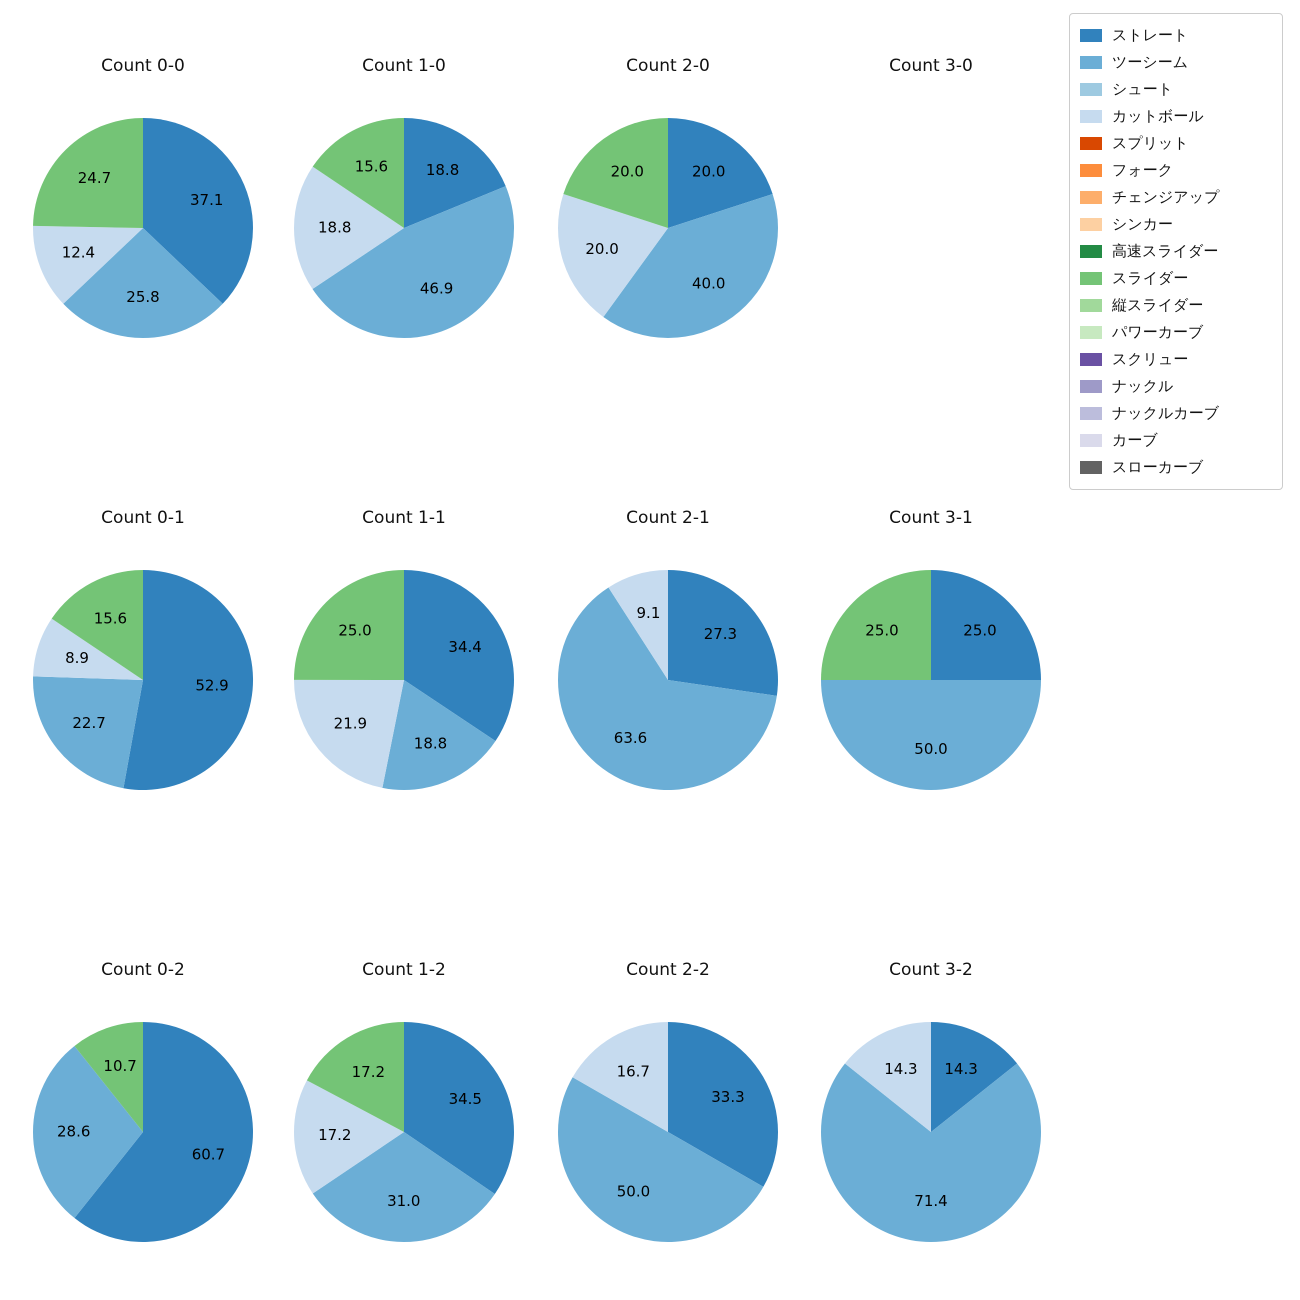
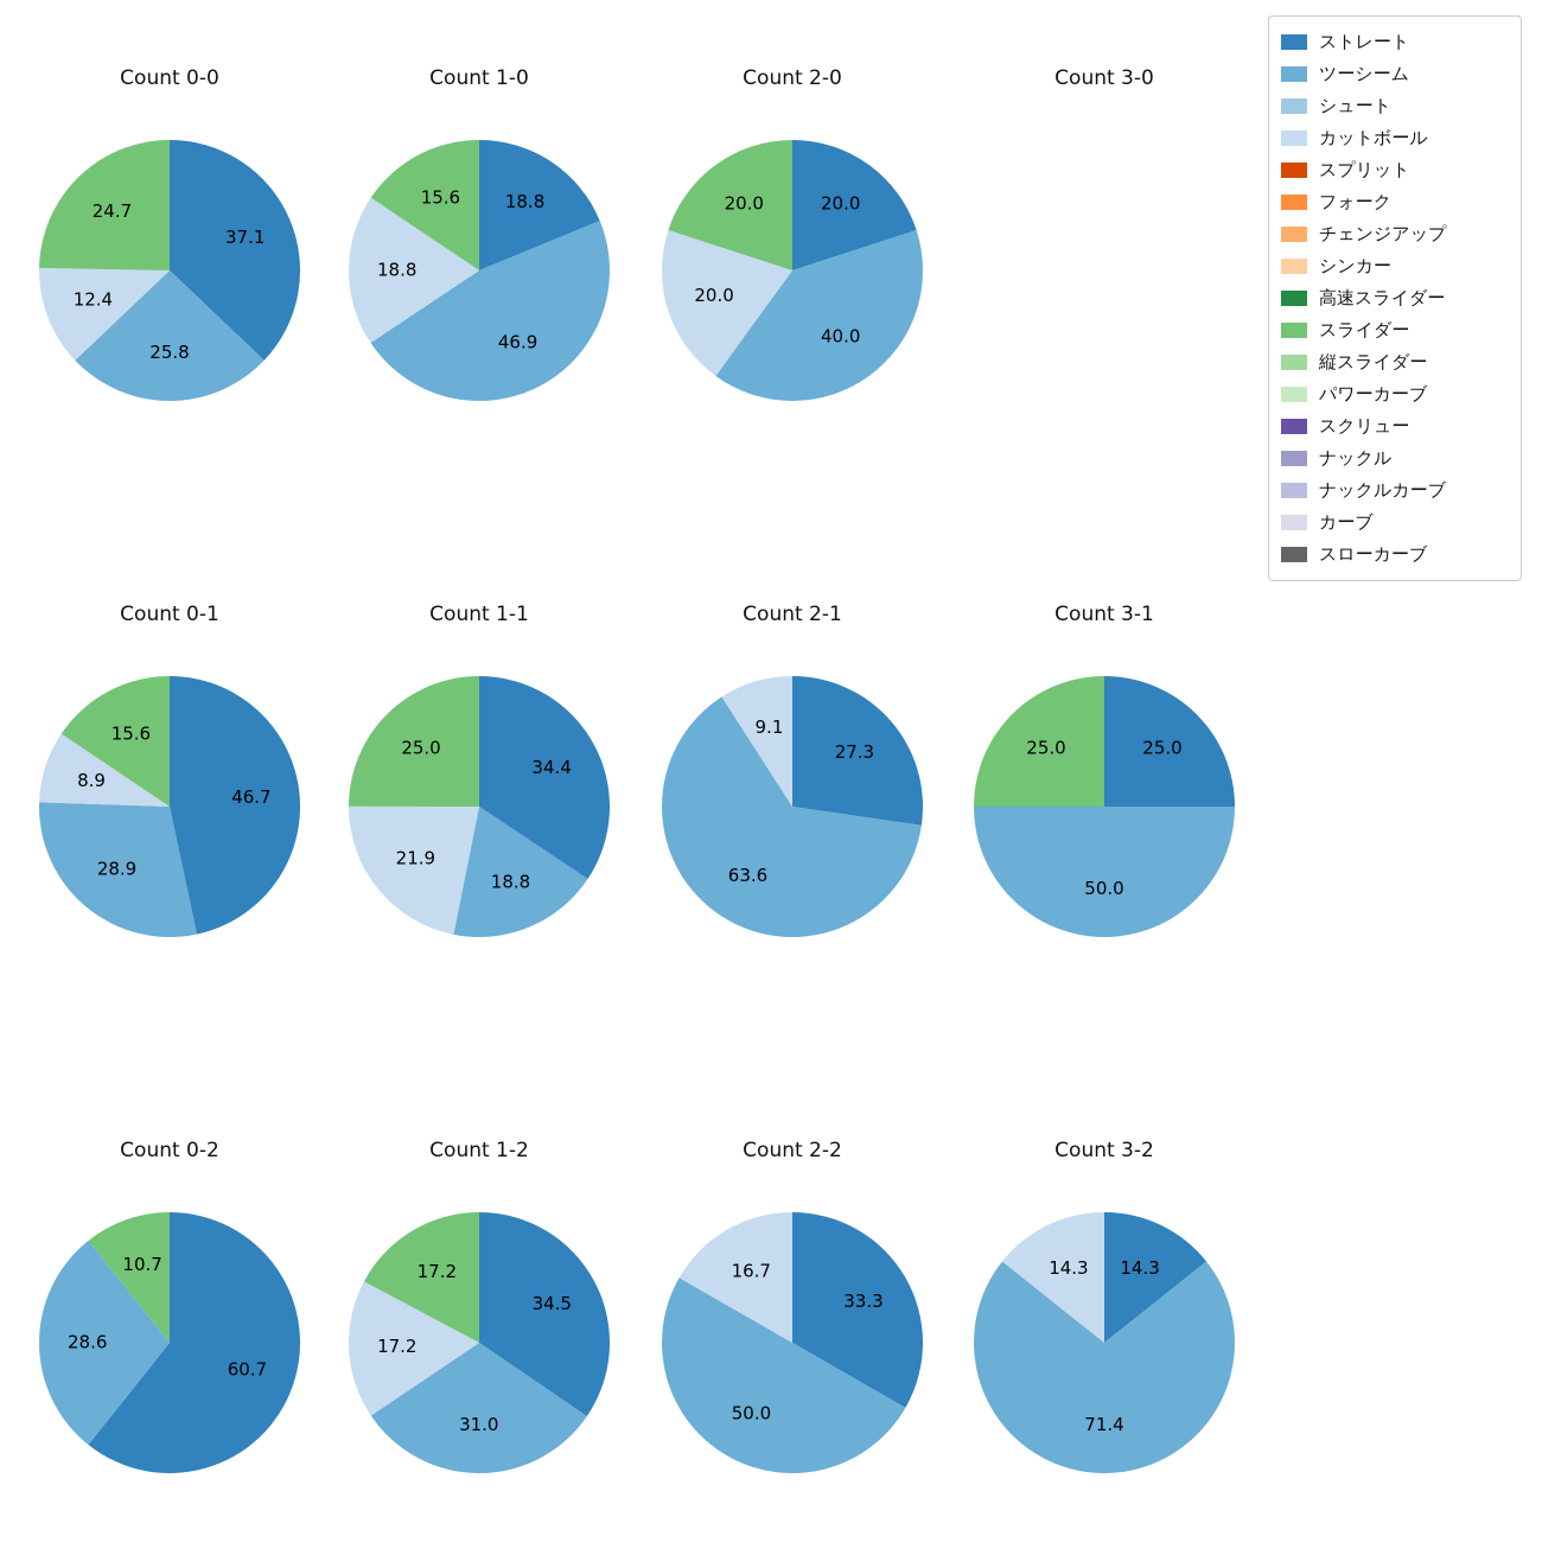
Count 0-1/ストレート: 52.9 -> 46.7
Count 0-1/ツーシーム: 22.7 -> 28.9
